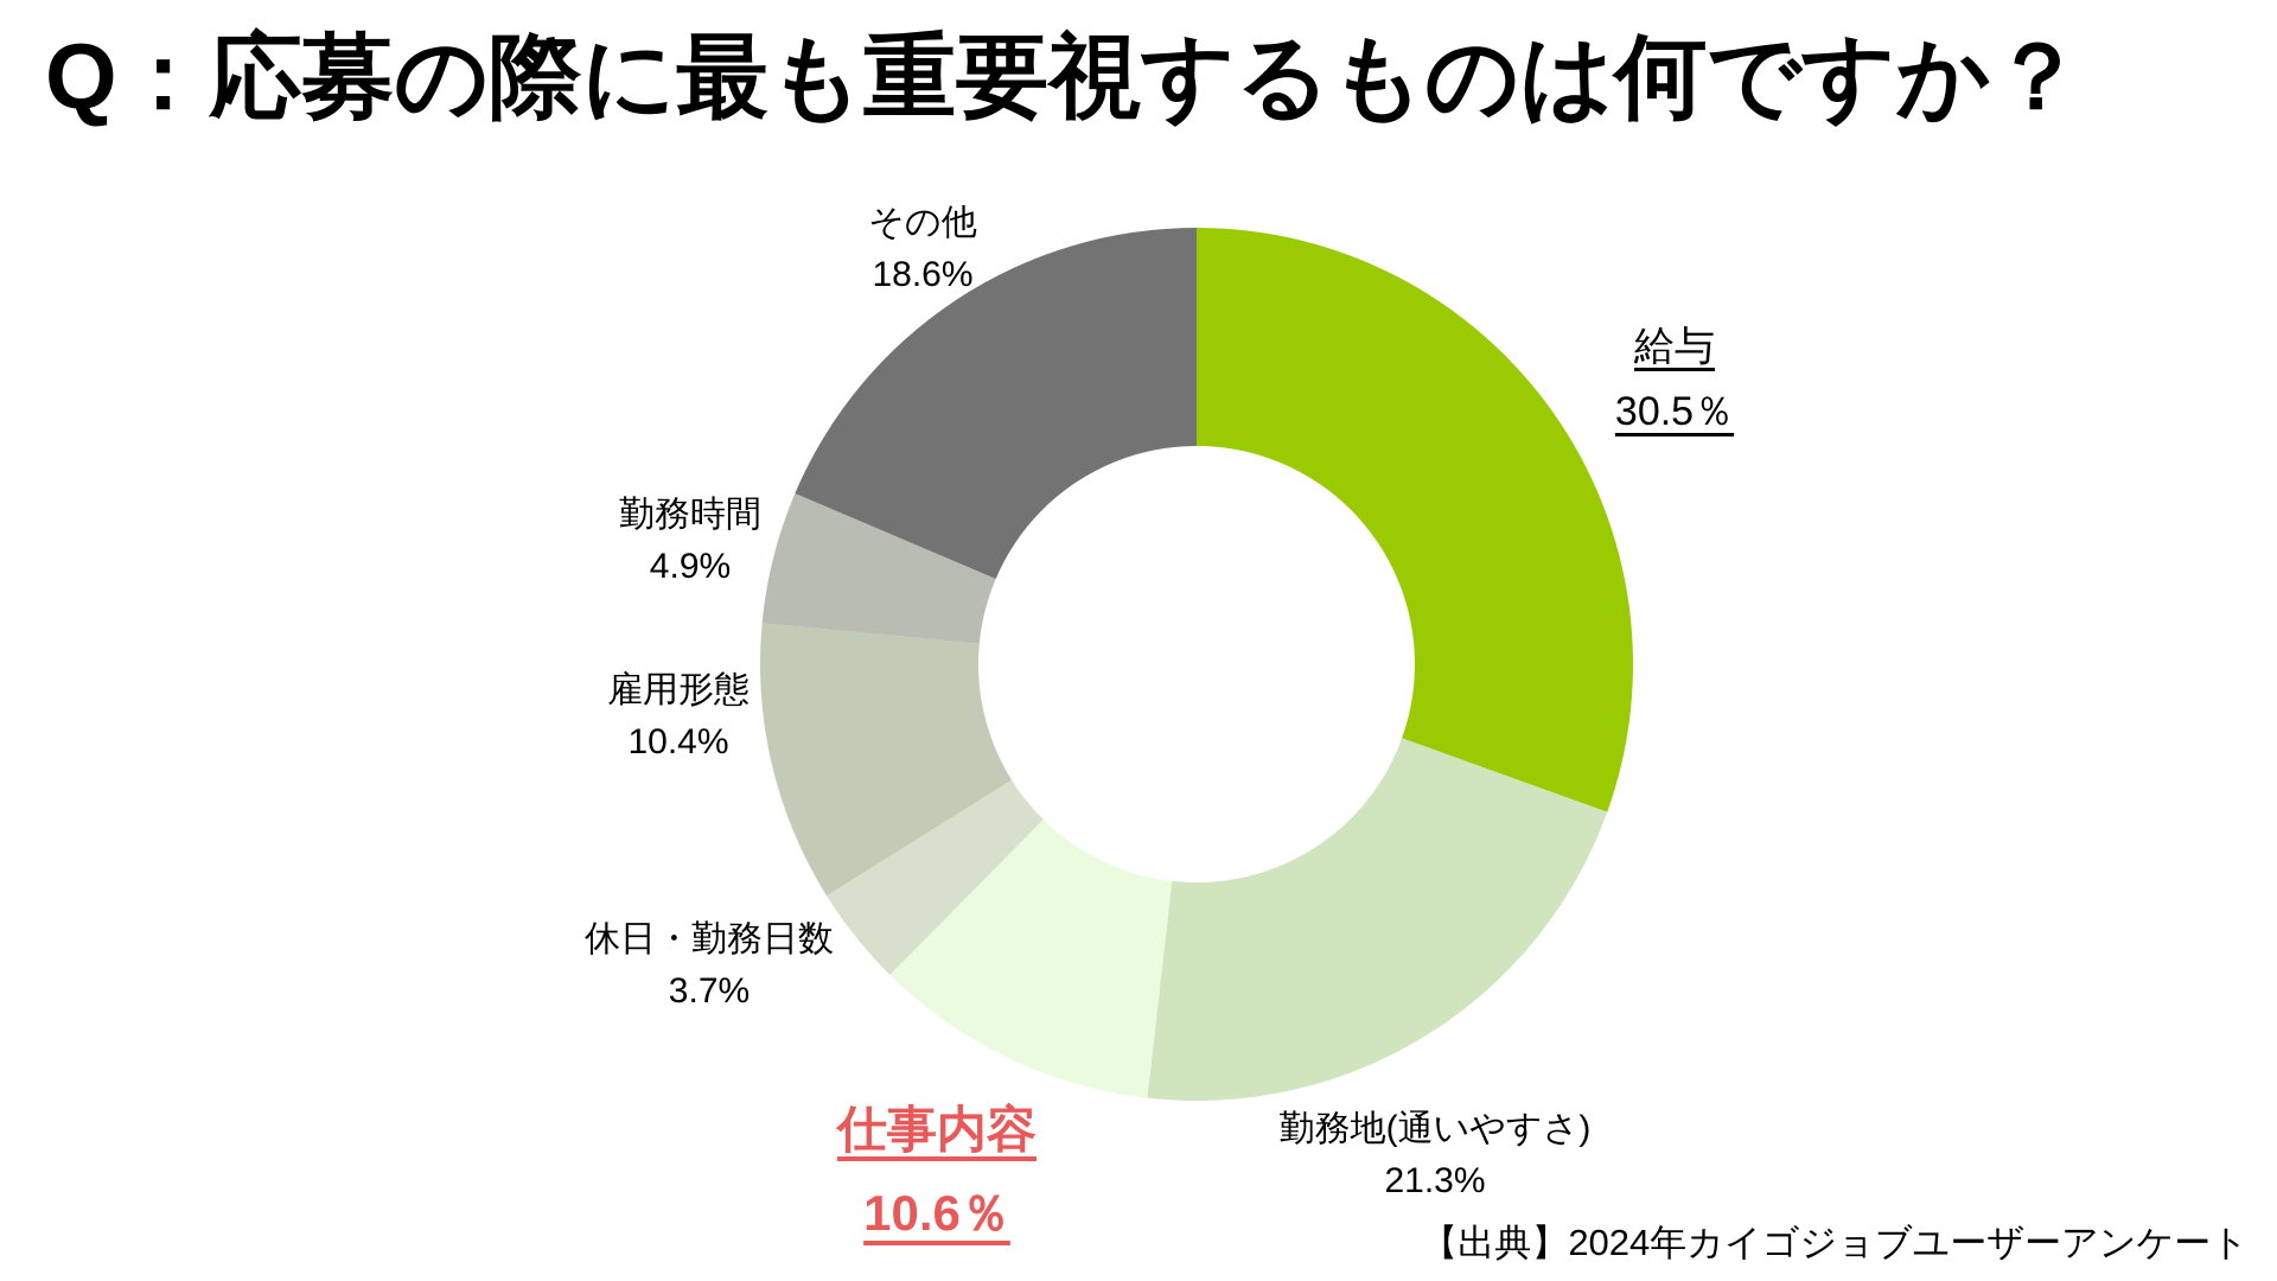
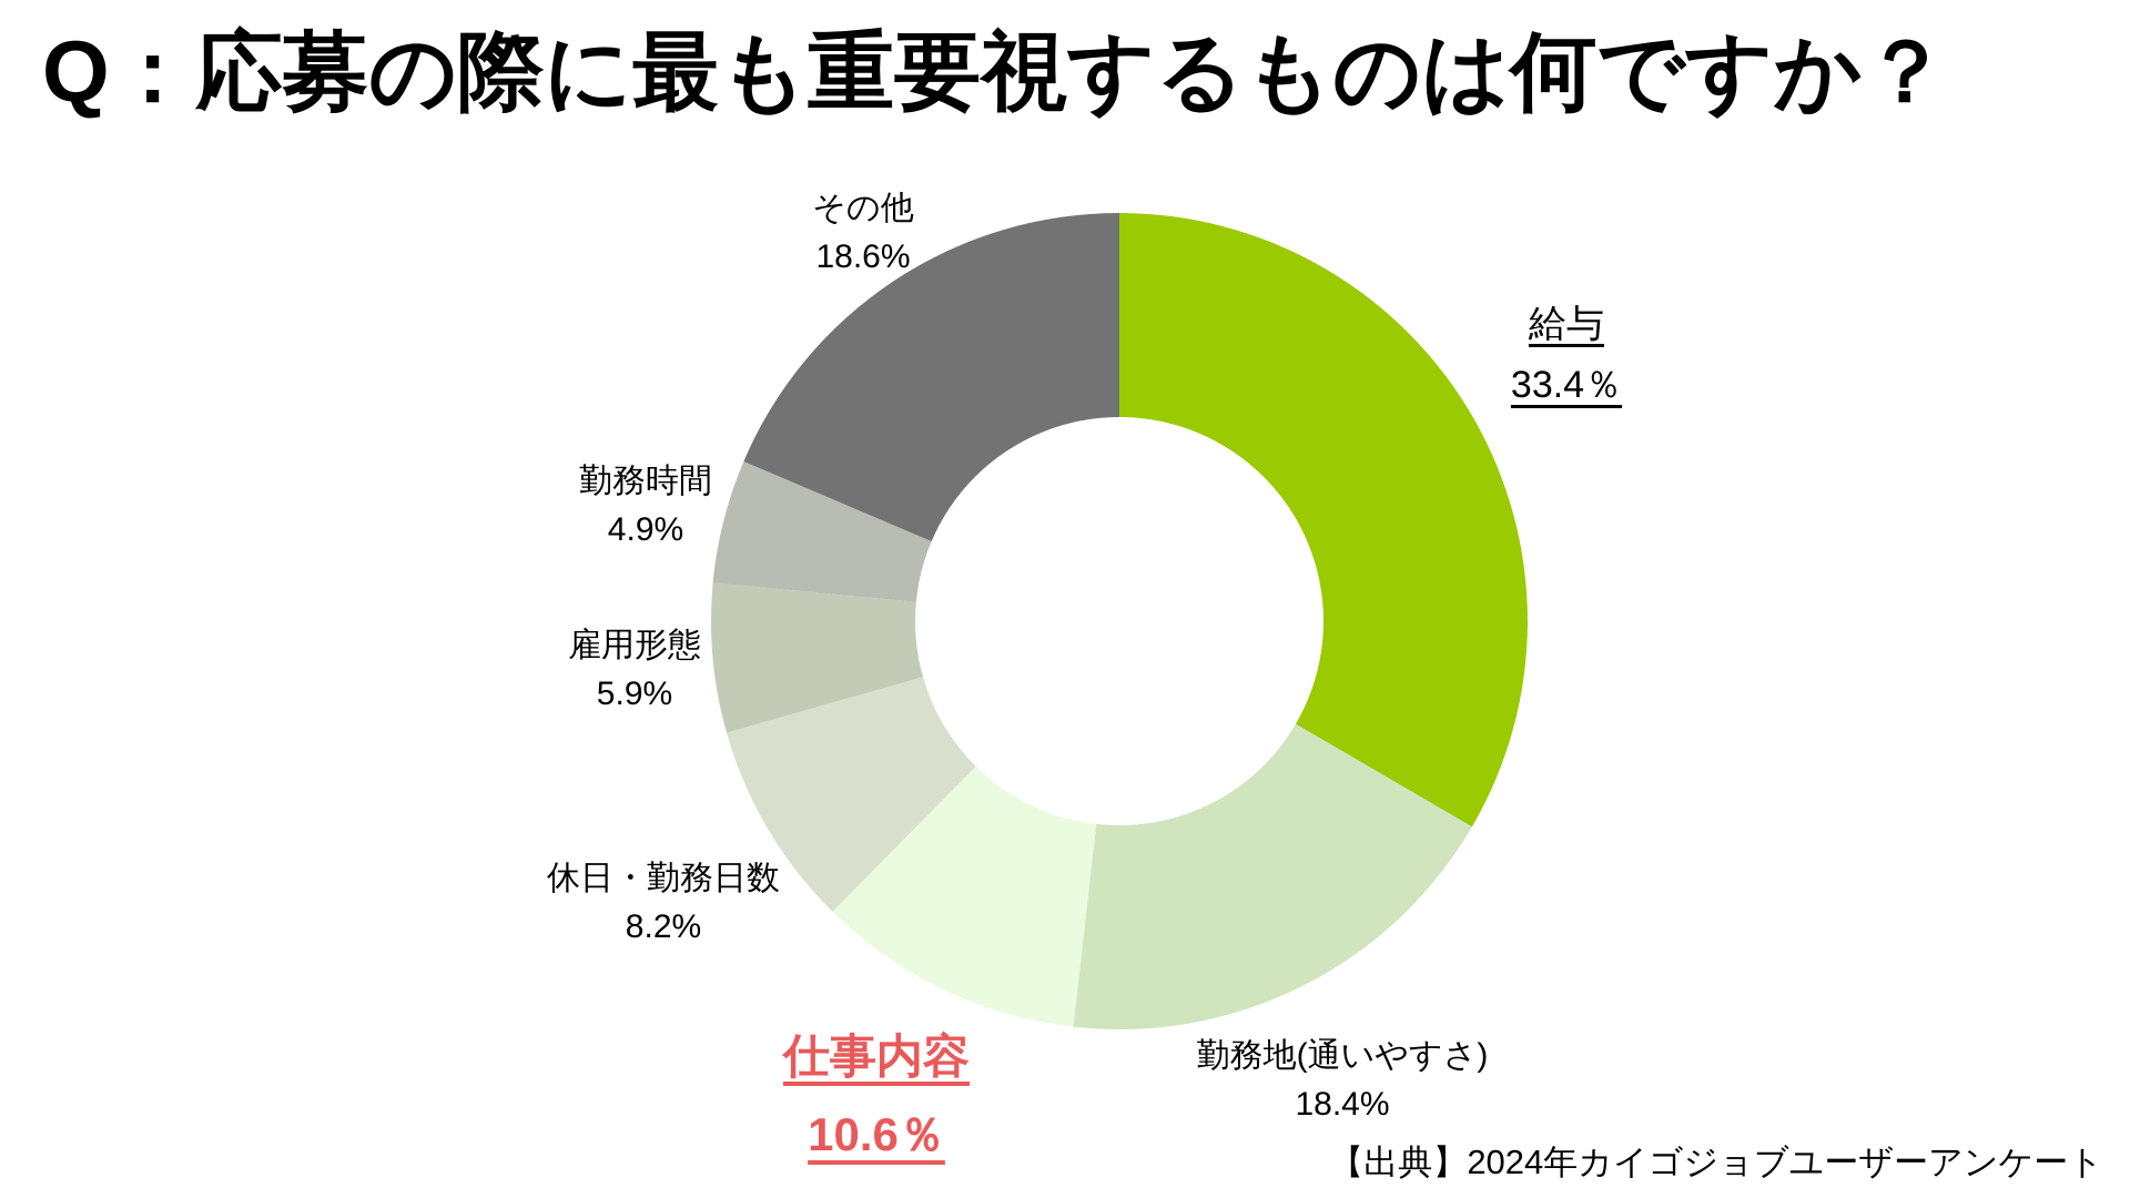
給与: 30.5 -> 33.4
勤務地(通いやすさ): 21.3% -> 18.4%
休日・勤務日数: 3.7% -> 8.2%
雇用形態: 10.4% -> 5.9%
